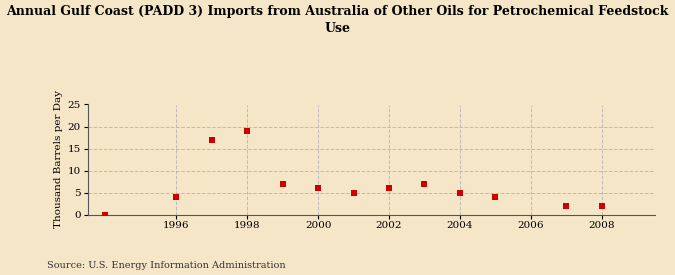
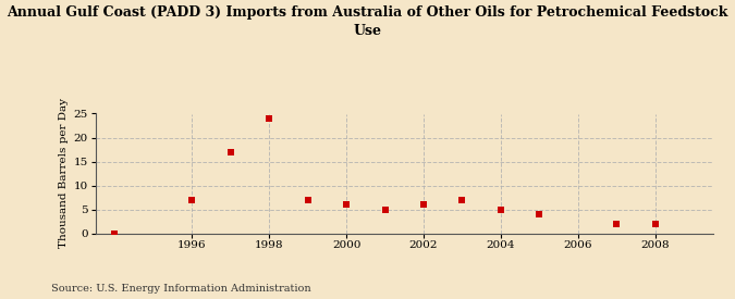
1996: 4 -> 7
1998: 19 -> 24
